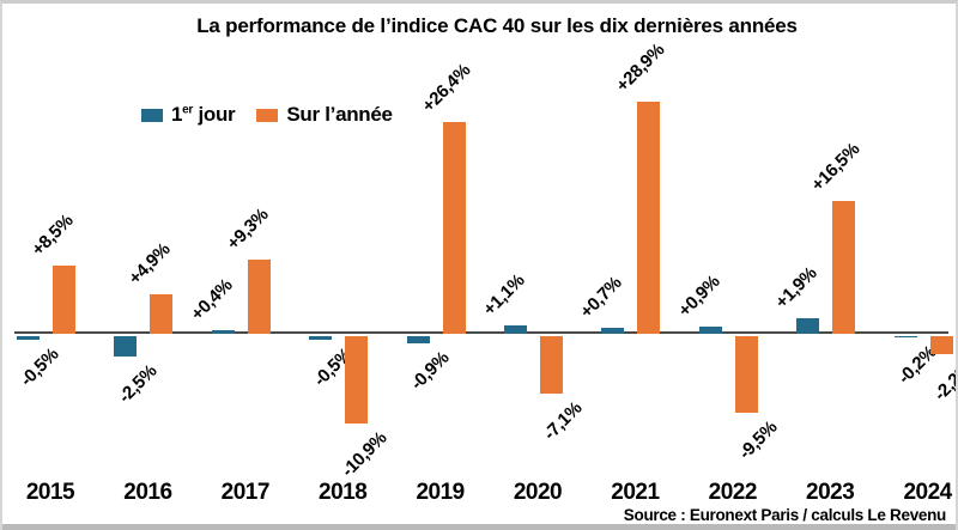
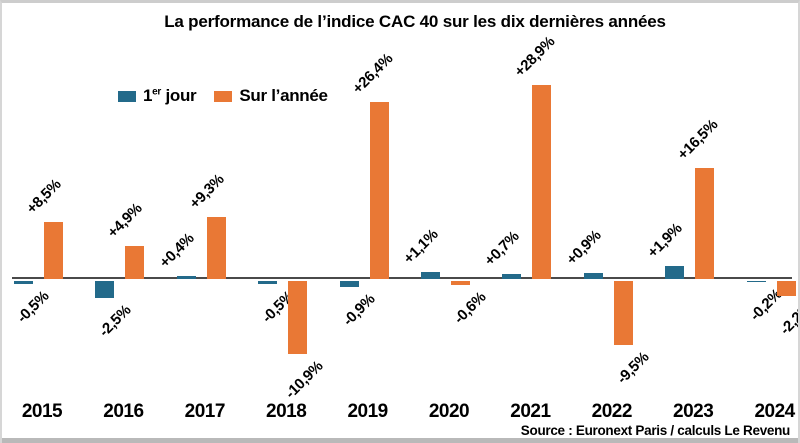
Sur l’année/2020: -7,1% -> -0,6%
